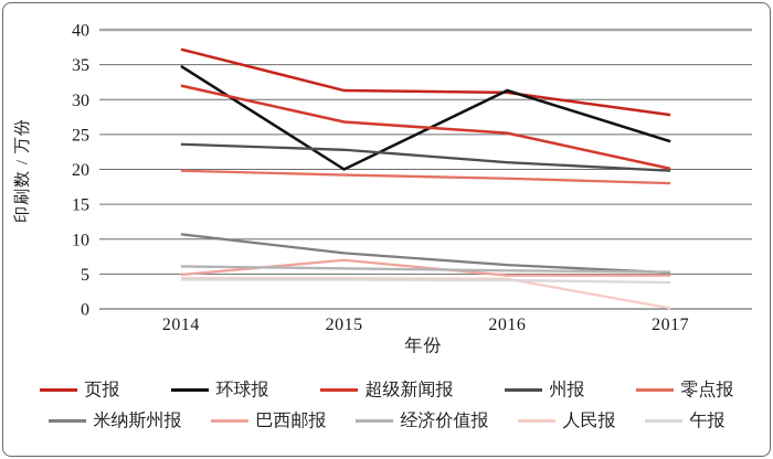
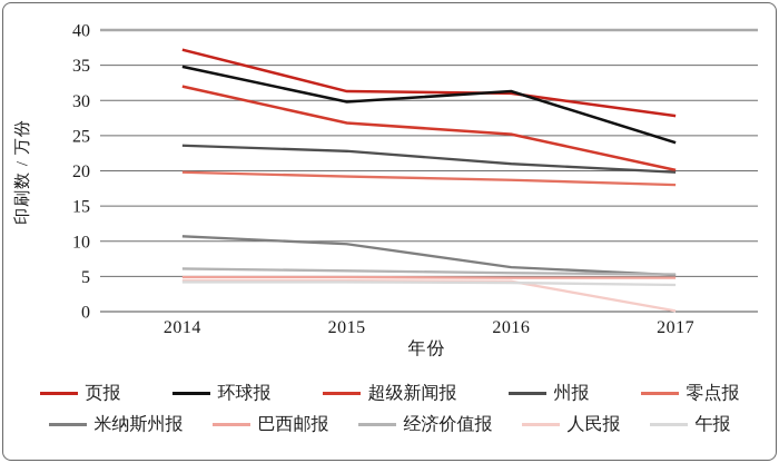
环球报/2015: 20 -> 30
米纳斯州报/2015: 8 -> 10
巴西邮报/2015: 7 -> 5
